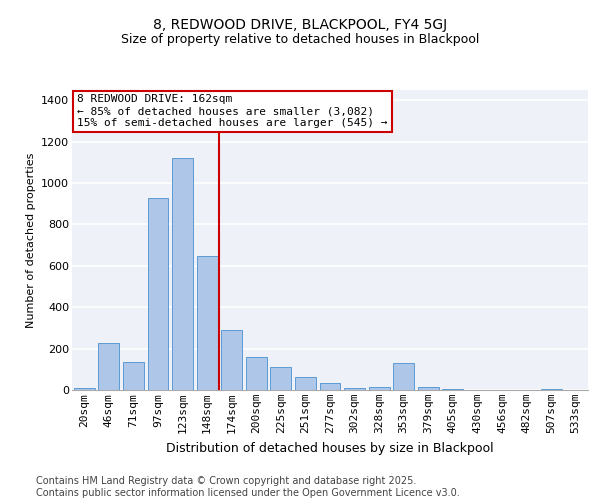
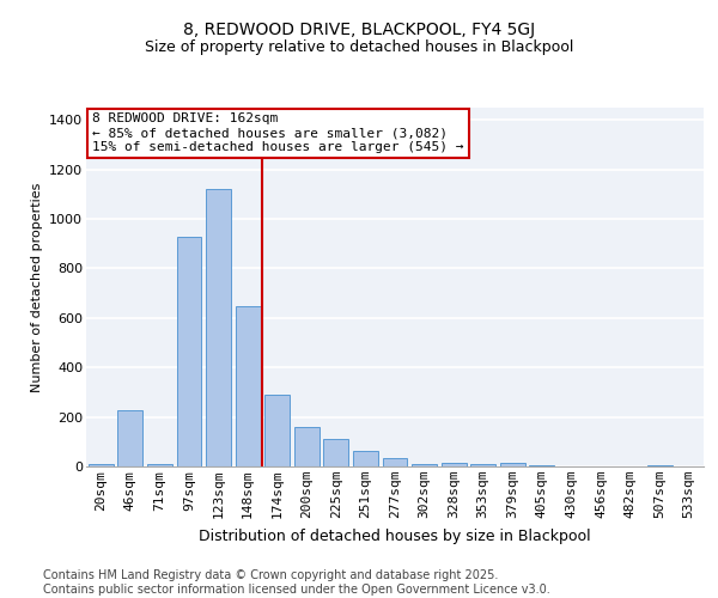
71sqm: 135 -> 10
353sqm: 130 -> 10
